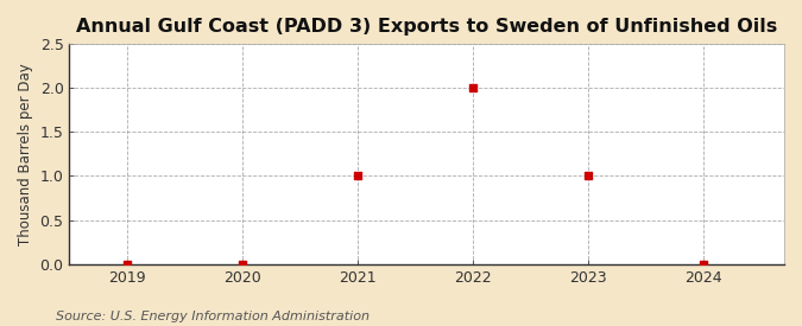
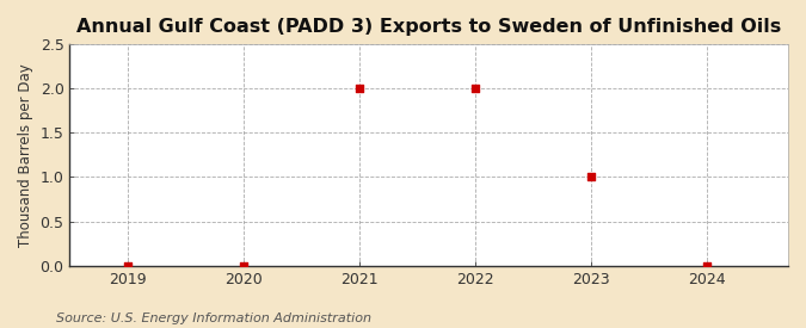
2021: 1 -> 2
